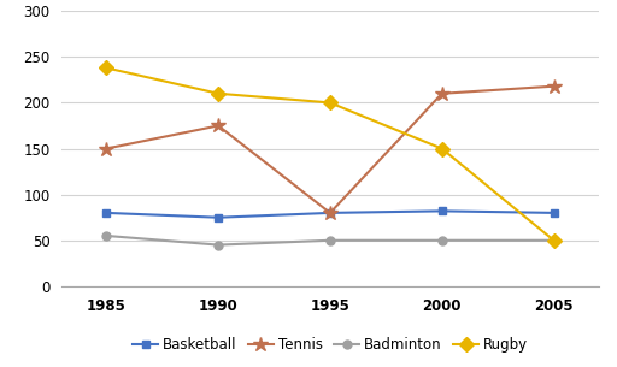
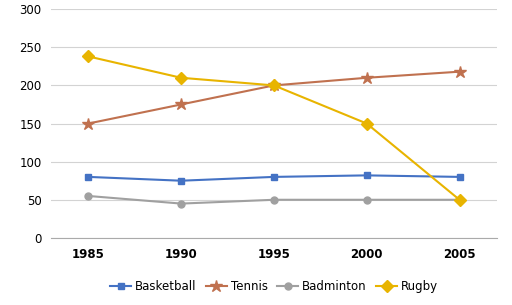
Tennis/1995: 80 -> 200
